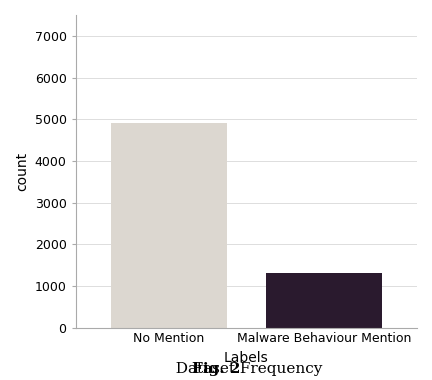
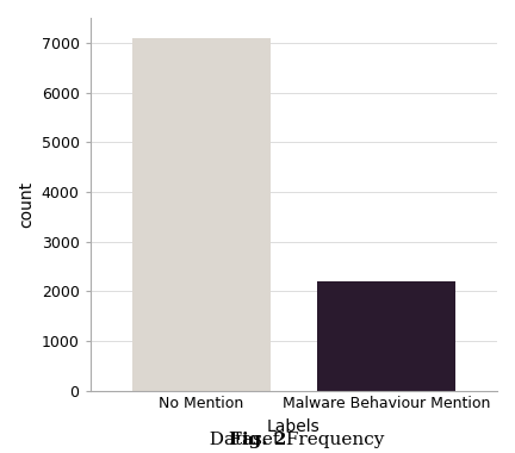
No Mention: 4900 -> 7100
Malware Behaviour Mention: 1300 -> 2200
